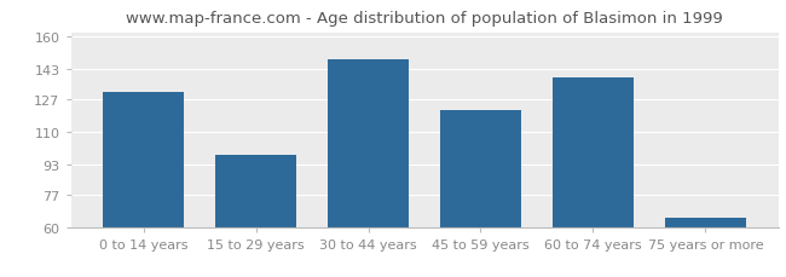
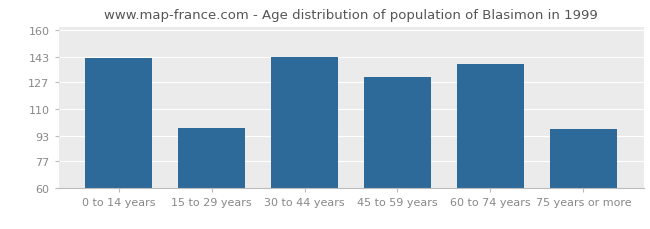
0 to 14 years: 131 -> 142
30 to 44 years: 148 -> 143
45 to 59 years: 121 -> 130
75 years or more: 65 -> 97
